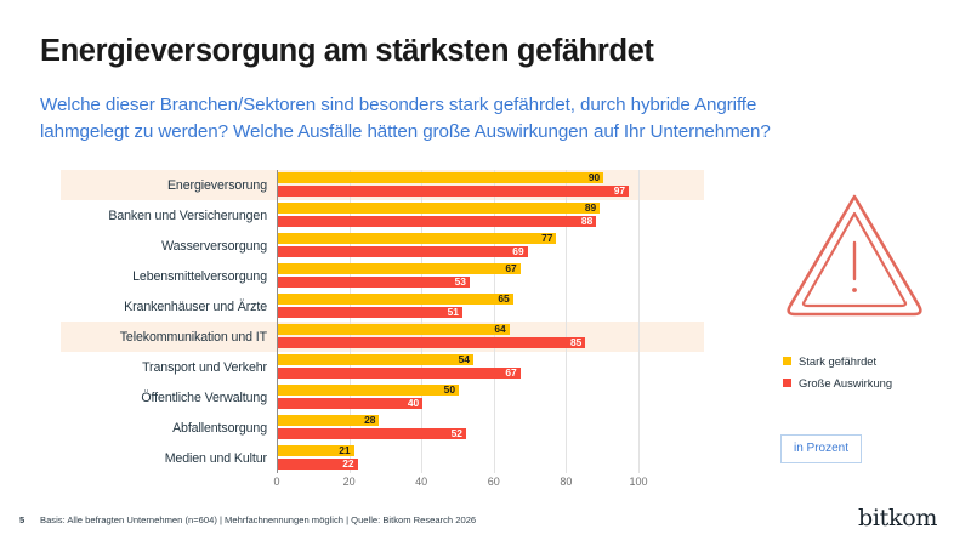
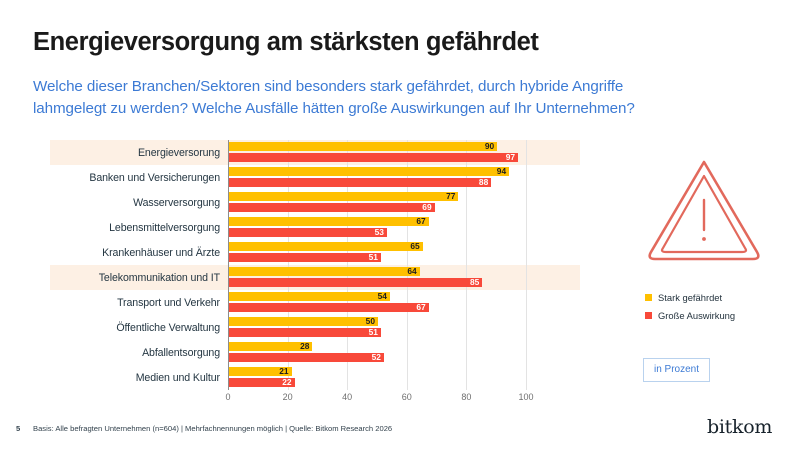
Stark gefährdet/Banken und Versicherungen: 89 -> 94
Große Auswirkung/Öffentliche Verwaltung: 40 -> 51
